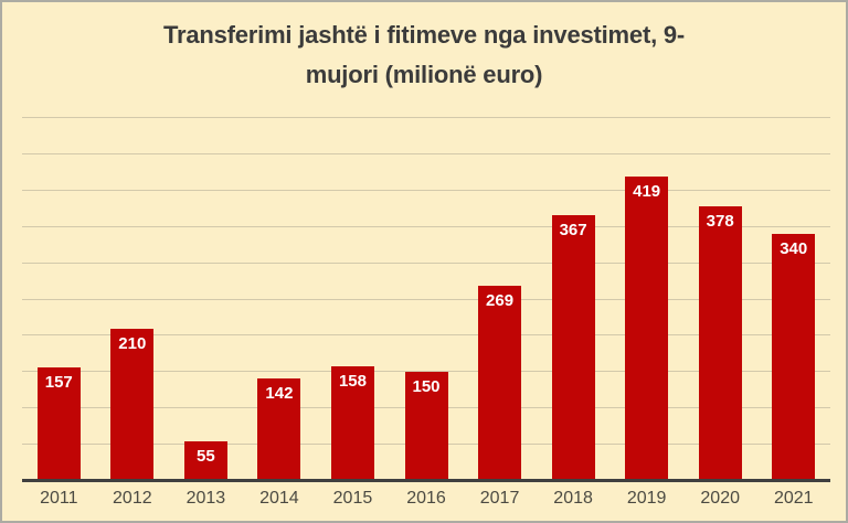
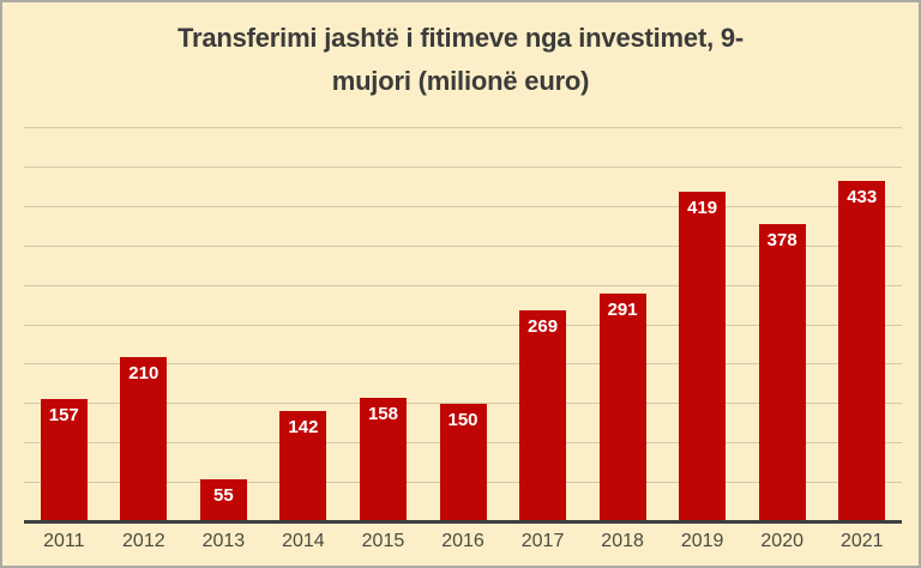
2018: 367 -> 291
2021: 340 -> 433
